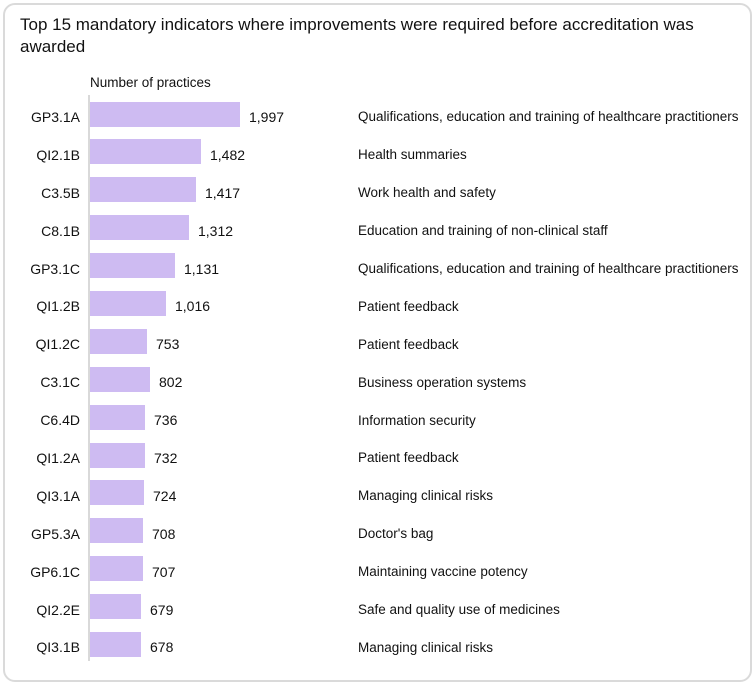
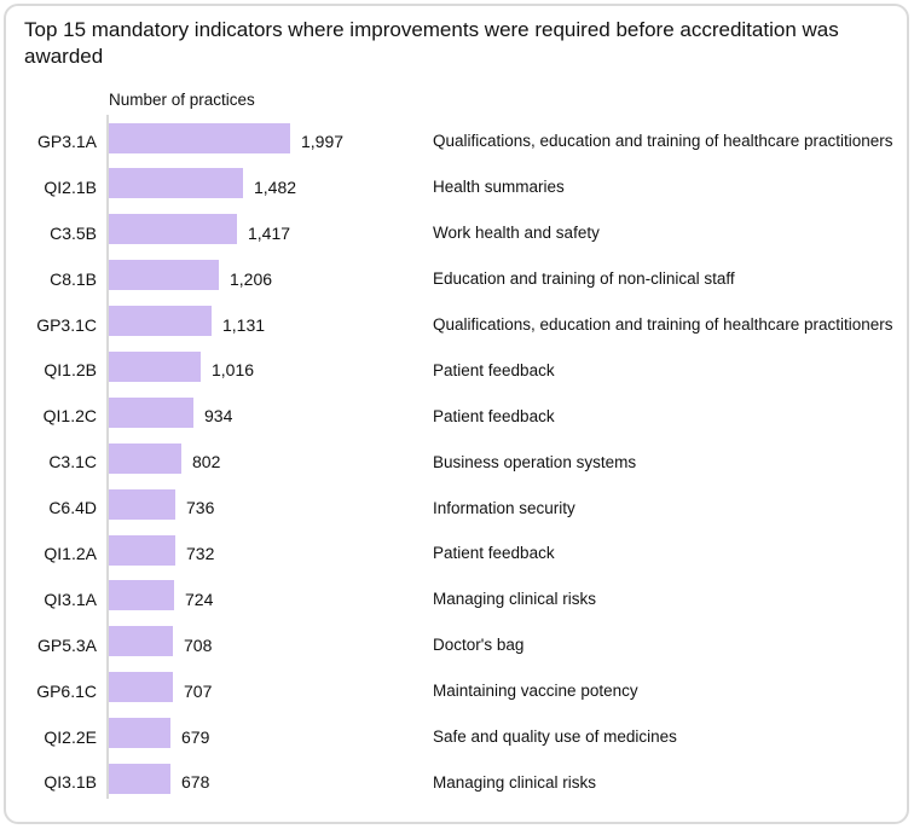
C8.1B: 1,312 -> 1,206
QI1.2C: 753 -> 934
